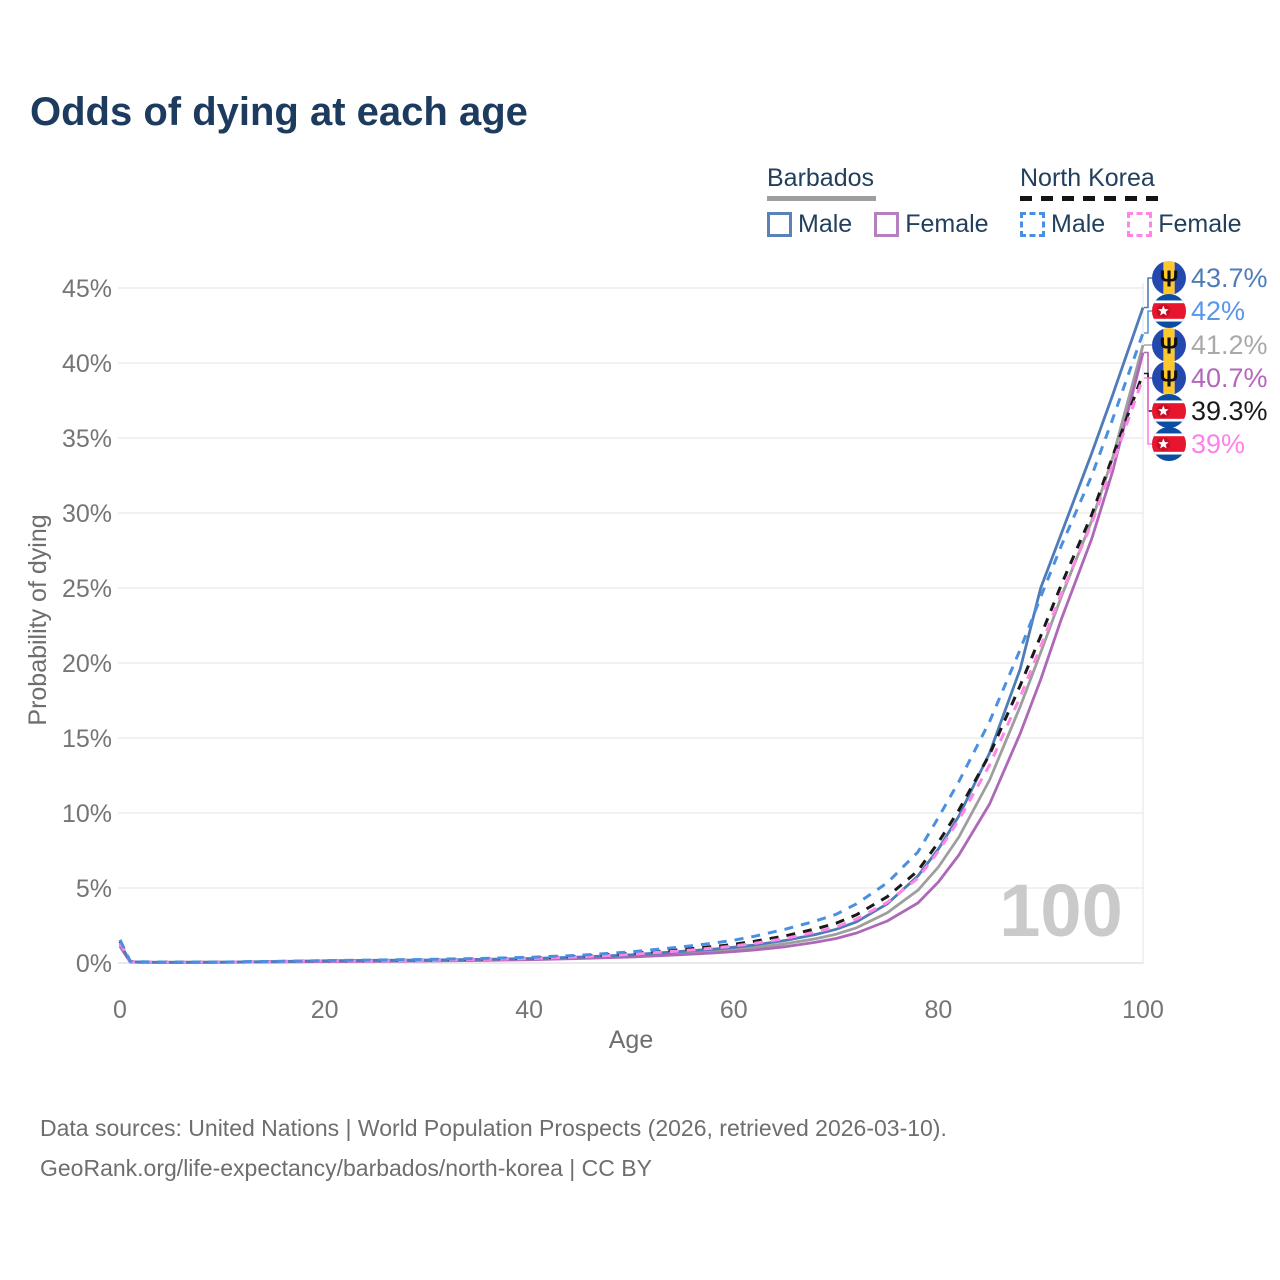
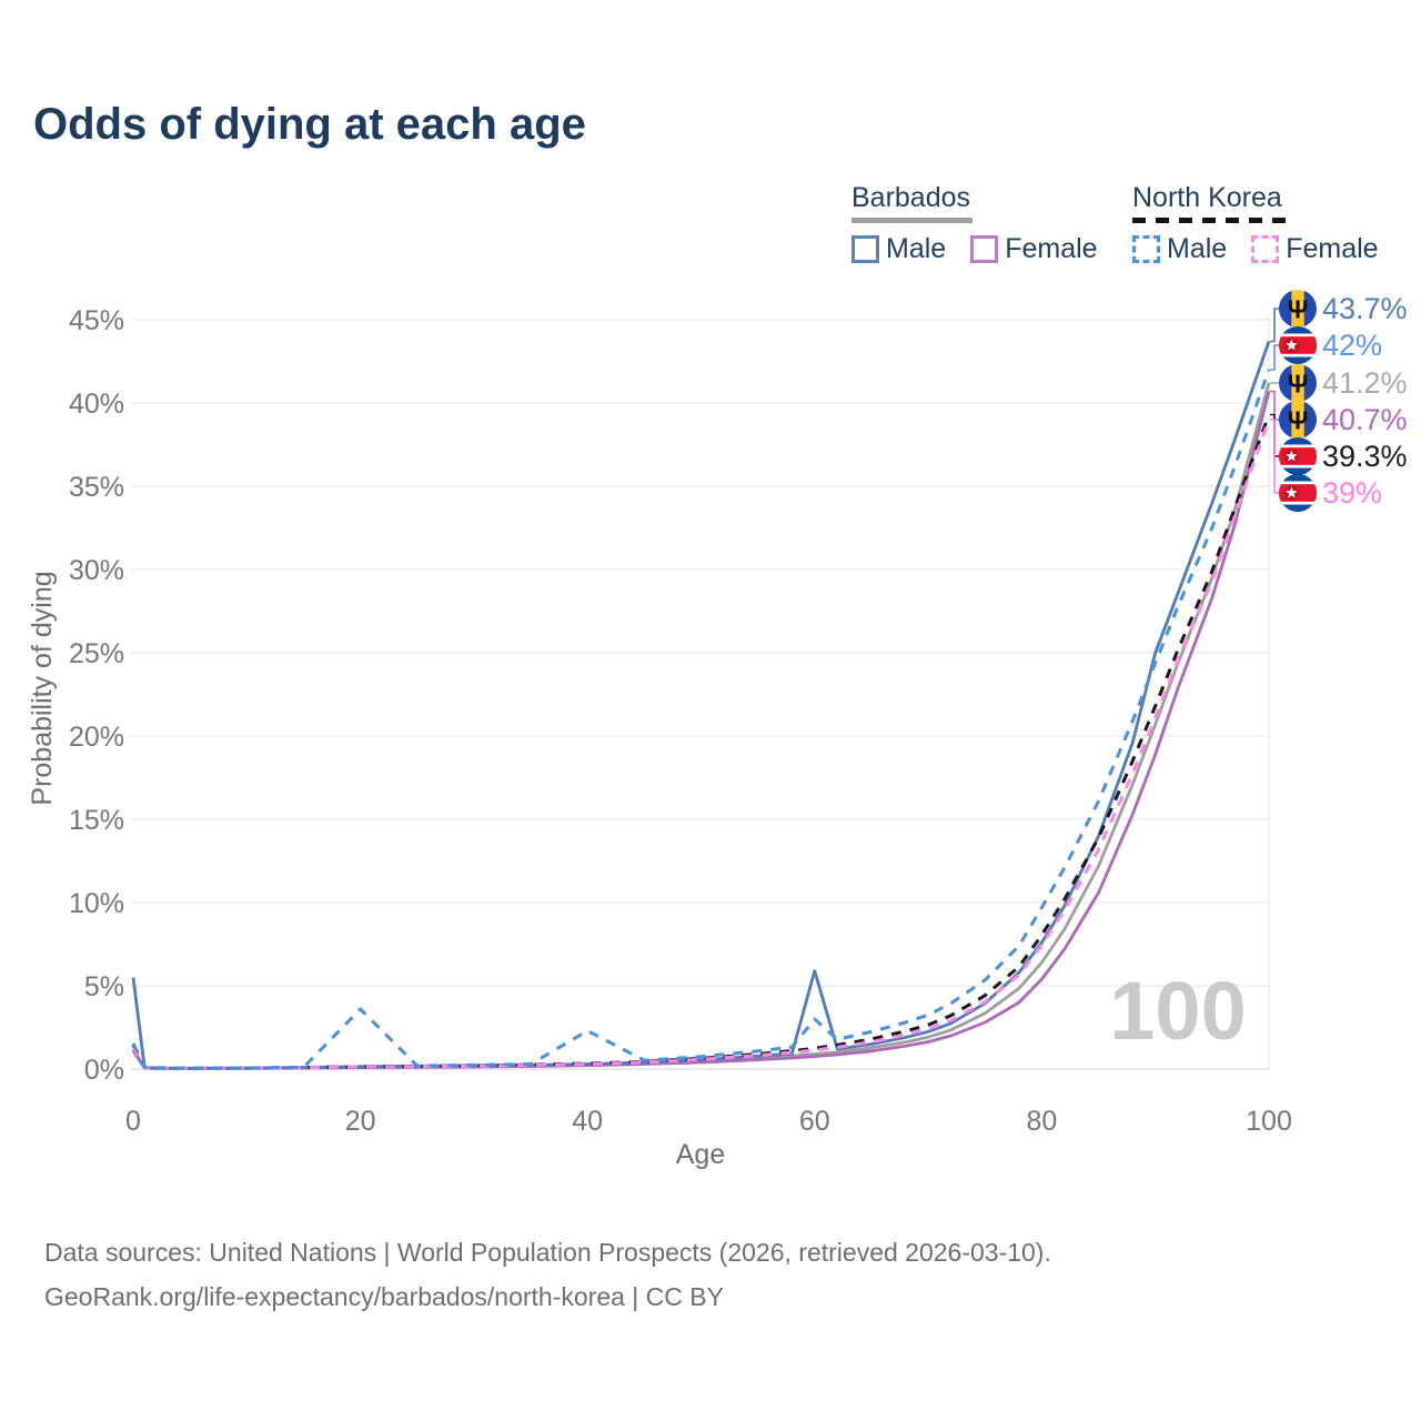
Barbados Male/0: 1.3% -> 5.5%
North Korea Male/20: 0.2% -> 3.6%
North Korea Male/40: 0.4% -> 2.3%
Barbados Male/60: 1.1% -> 5.9%
North Korea Male/60: 1.5% -> 3.0%
